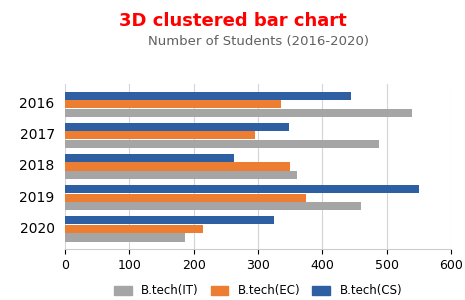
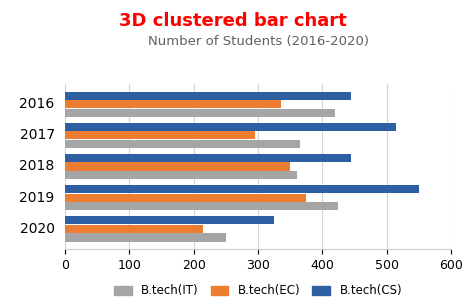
B.tech(IT)/2016: 540 -> 420
B.tech(CS)/2017: 348 -> 515
B.tech(IT)/2017: 488 -> 365
B.tech(CS)/2018: 262 -> 445
B.tech(IT)/2019: 460 -> 425
B.tech(IT)/2020: 186 -> 250
